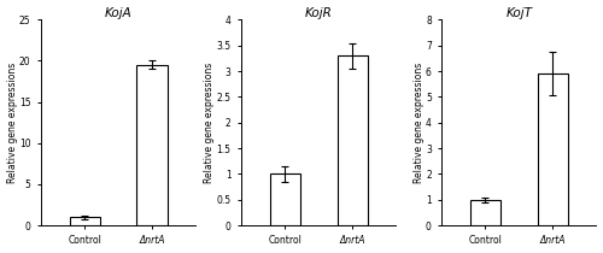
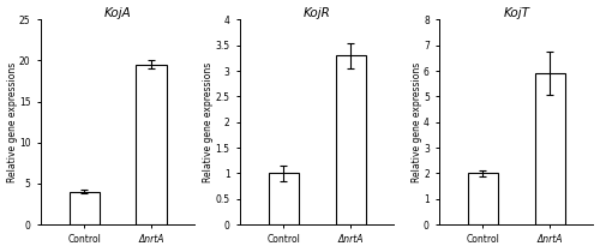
KojA/Control: 1.0 -> 4.0
KojT/Control: 1.0 -> 2.0
